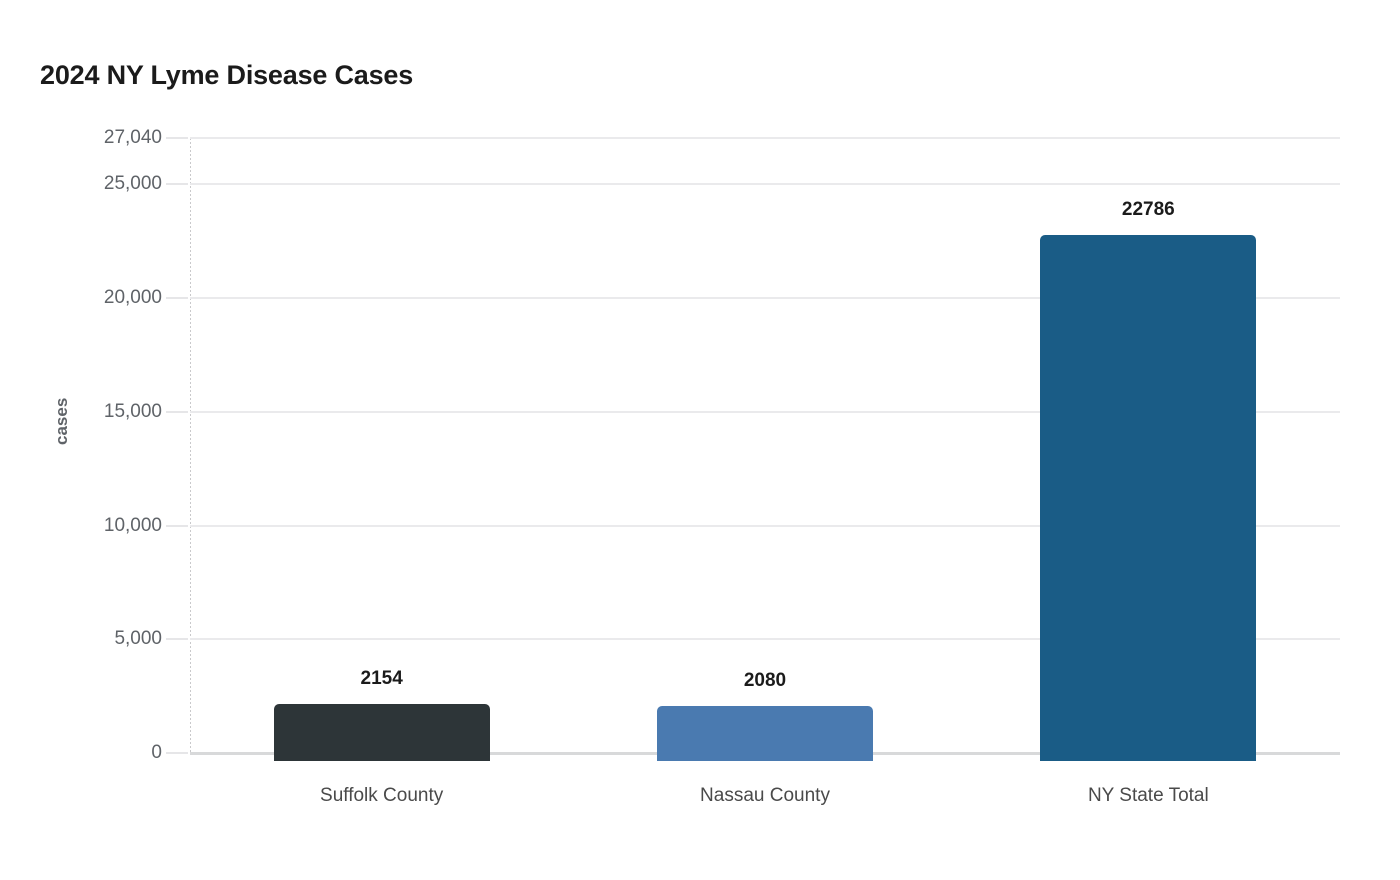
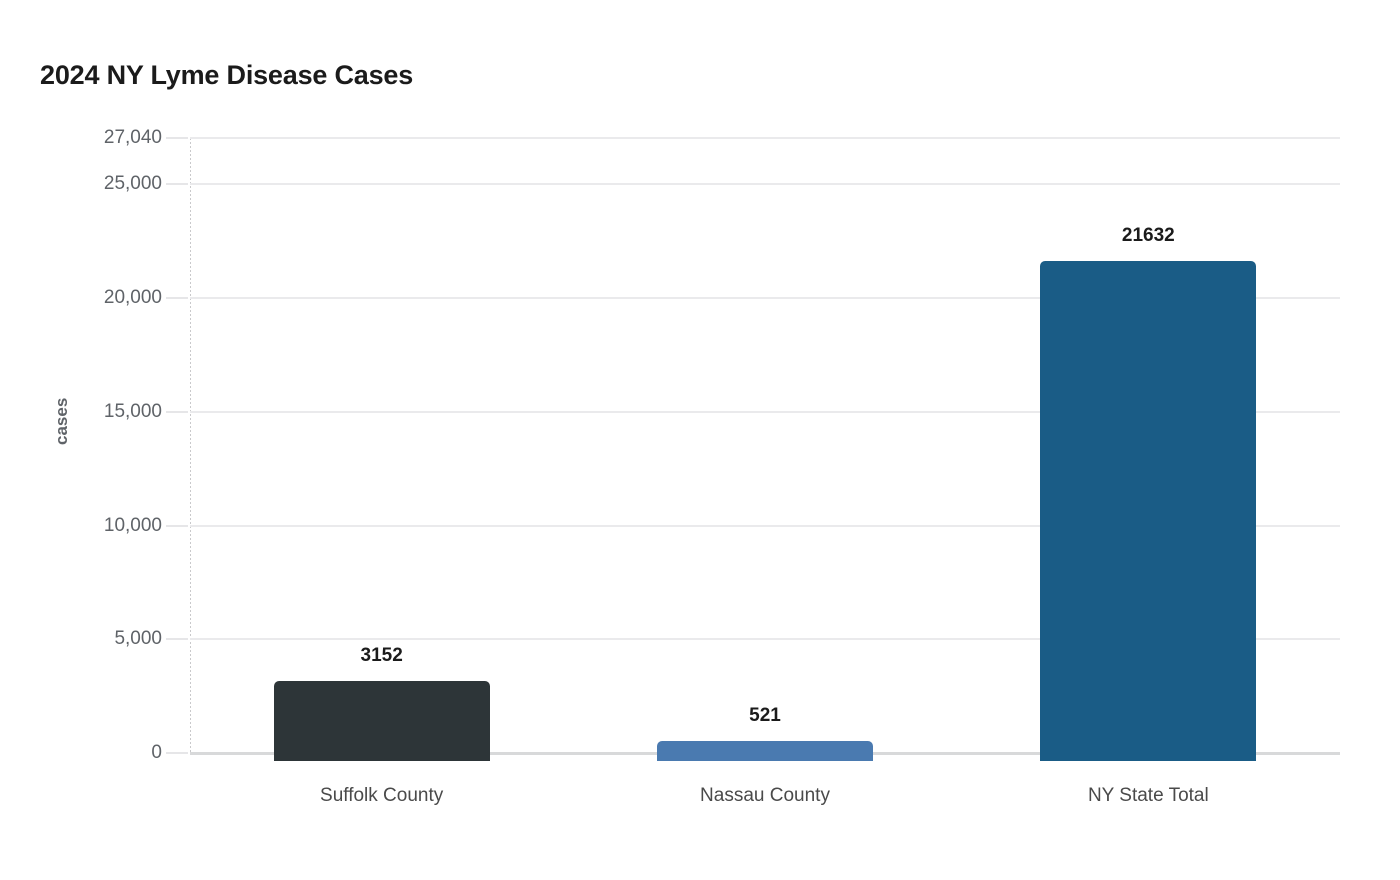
Suffolk County: 2154 -> 3152
Nassau County: 2080 -> 521
NY State Total: 22786 -> 21632
